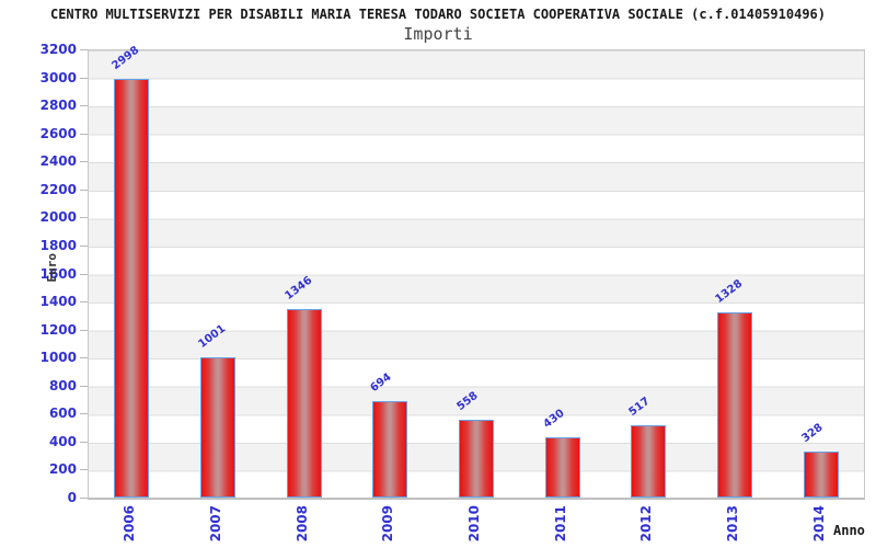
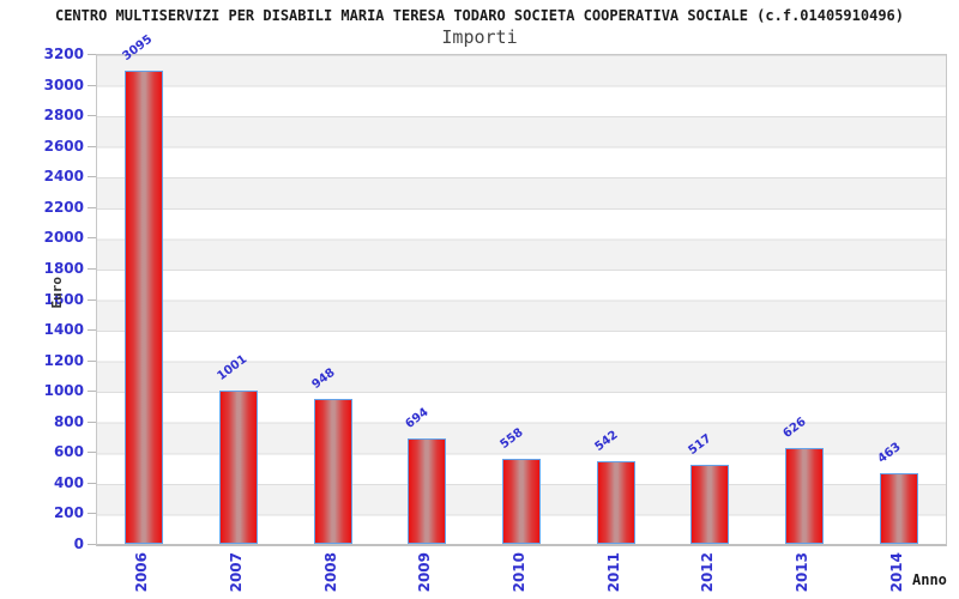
2006: 2998 -> 3095
2008: 1346 -> 948
2011: 430 -> 542
2013: 1328 -> 626
2014: 328 -> 463
